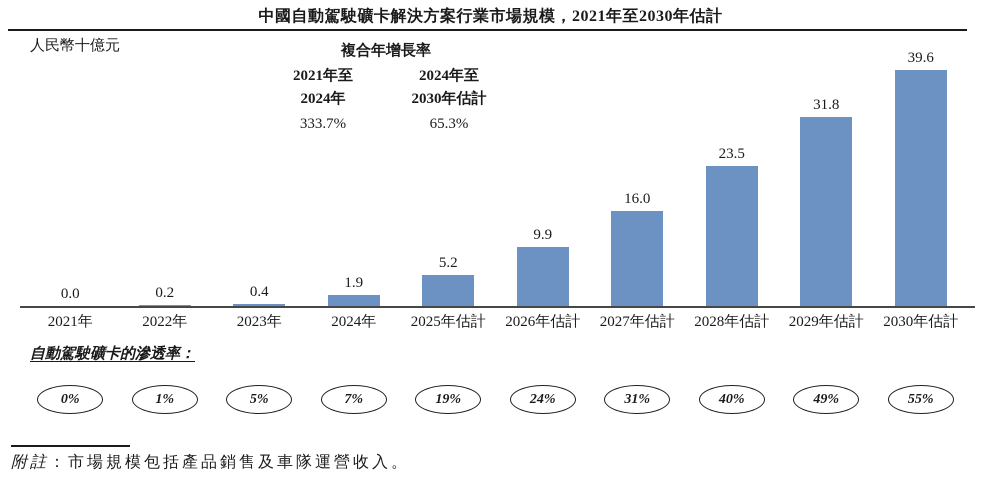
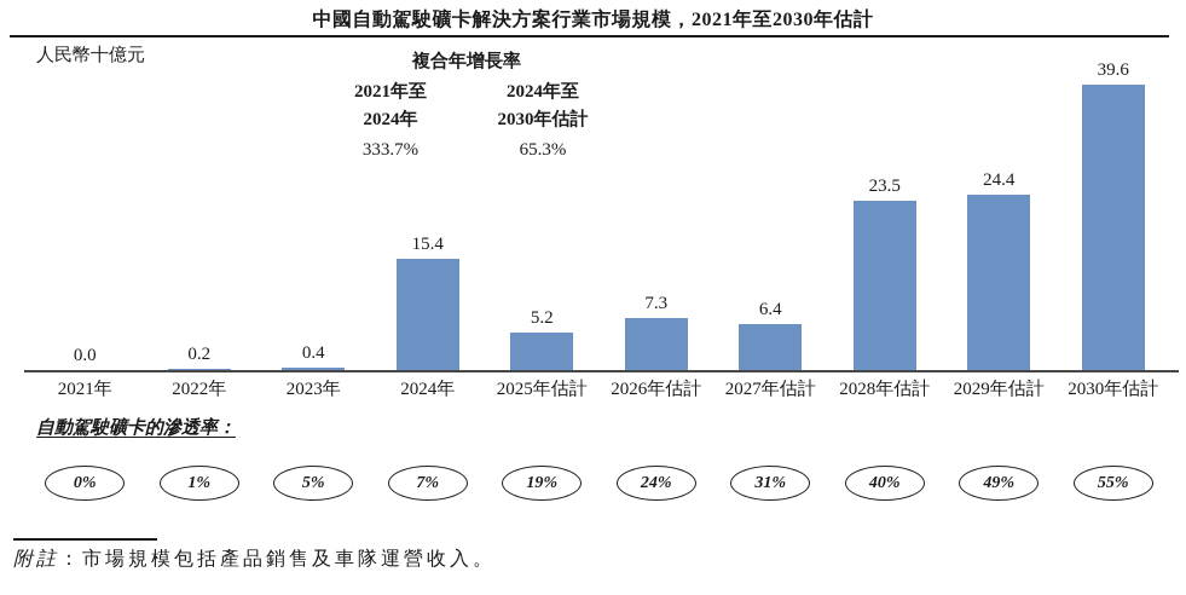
2024年: 1.9 -> 15.4
2026年估計: 9.9 -> 7.3
2027年估計: 16.0 -> 6.4
2029年估計: 31.8 -> 24.4
